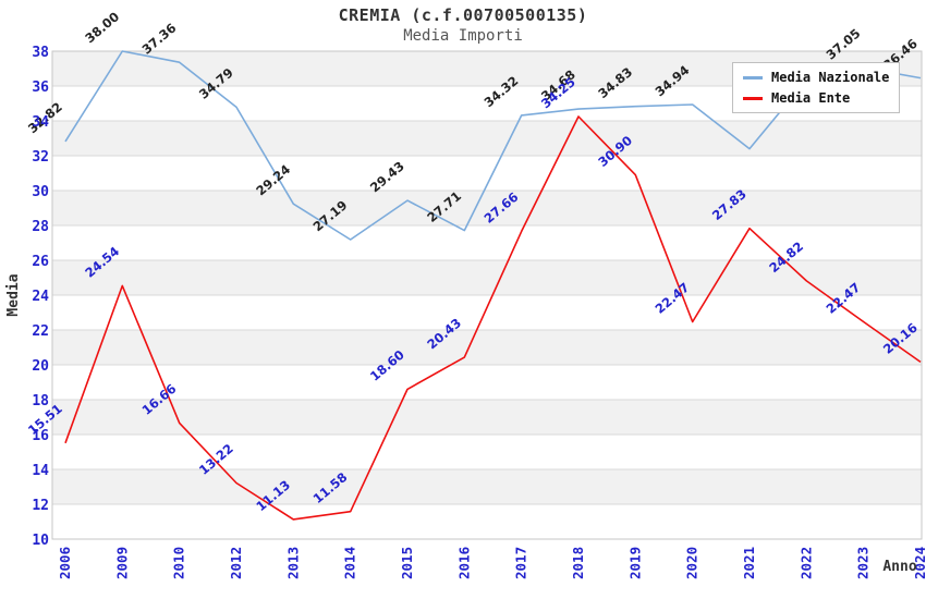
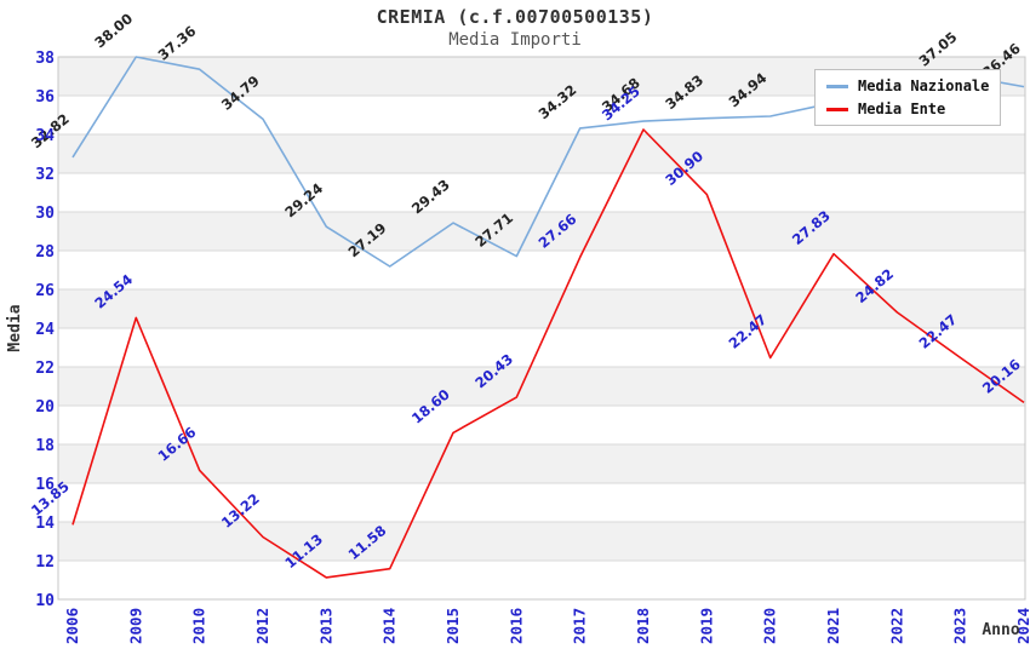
Media Ente/2006: 15.51 -> 13.85
Media Nazionale/2021: 32.4 -> 35.6
